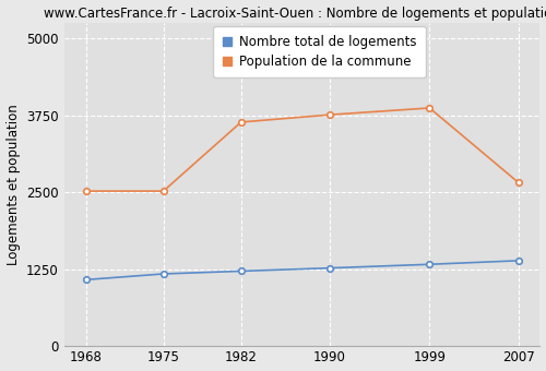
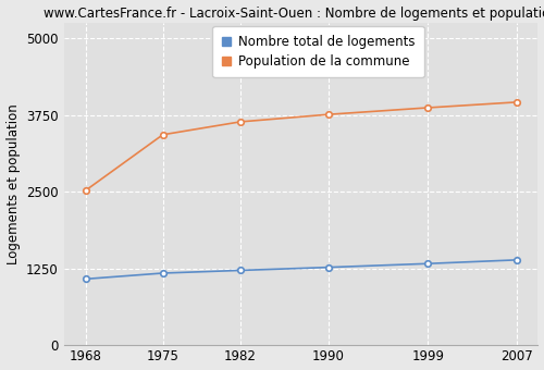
Population de la commune/1975: 2520 -> 3430
Population de la commune/2007: 2660 -> 3960
